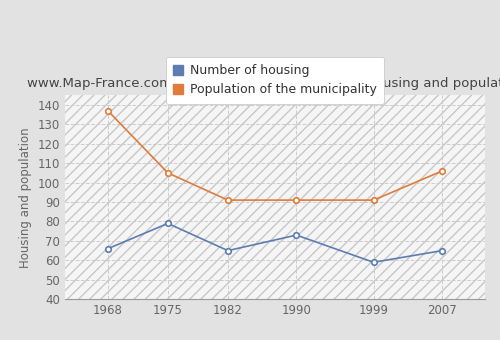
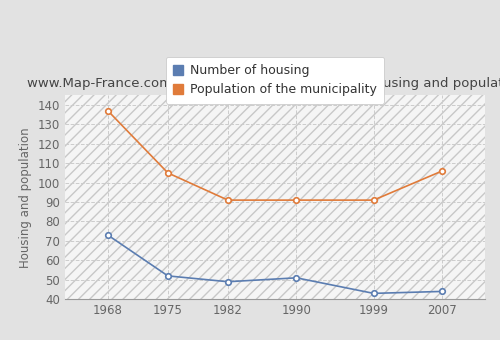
Number of housing/1968: 66 -> 73
Number of housing/1975: 79 -> 52
Number of housing/1982: 65 -> 49
Number of housing/1990: 73 -> 51
Number of housing/1999: 59 -> 43
Number of housing/2007: 65 -> 44
